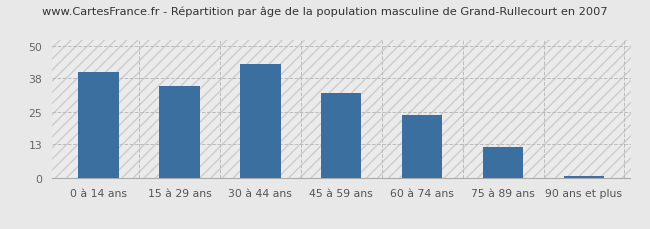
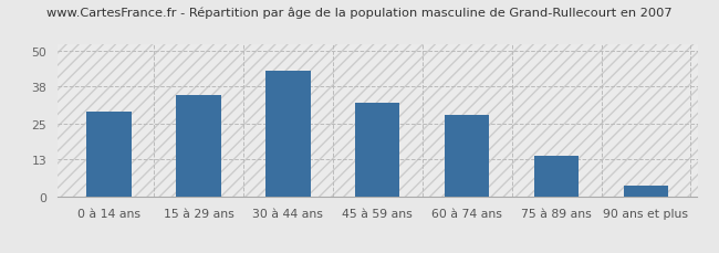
0 à 14 ans: 40 -> 29
60 à 74 ans: 24 -> 28
75 à 89 ans: 12 -> 14
90 ans et plus: 1 -> 4
